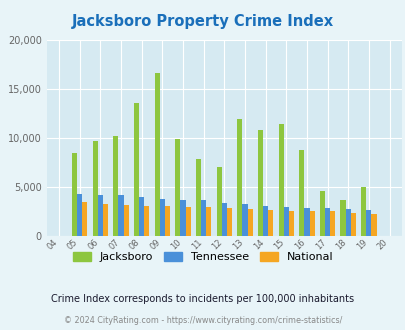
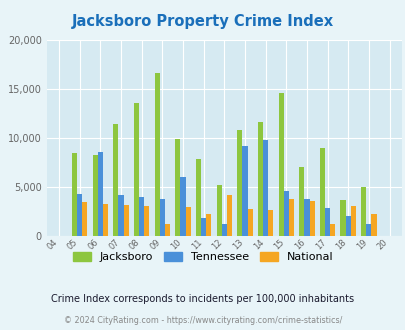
Jacksboro/06: 9,700 -> 8,200
Tennessee/06: 4,200 -> 8,600
Jacksboro/07: 10,200 -> 11,400
National/09: 3,000 -> 1,200
Tennessee/10: 3,600 -> 6,000
Tennessee/11: 3,600 -> 1,800
National/11: 2,900 -> 2,200
Jacksboro/12: 7,000 -> 5,200
Tennessee/12: 3,400 -> 1,200
National/12: 2,800 -> 4,200
Jacksboro/13: 11,900 -> 10,800
Tennessee/13: 3,200 -> 9,200
Jacksboro/14: 10,800 -> 11,600
Tennessee/14: 3,000 -> 9,800
Jacksboro/15: 11,400 -> 14,600
Tennessee/15: 3,000 -> 4,600
National/15: 2,600 -> 3,800
Jacksboro/16: 8,800 -> 7,000
Tennessee/16: 2,800 -> 3,800
National/16: 2,500 -> 3,600
Jacksboro/17: 4,600 -> 9,000
National/17: 2,500 -> 1,200
Tennessee/18: 2,800 -> 2,000
National/18: 2,400 -> 3,000
Tennessee/19: 2,600 -> 1,200
